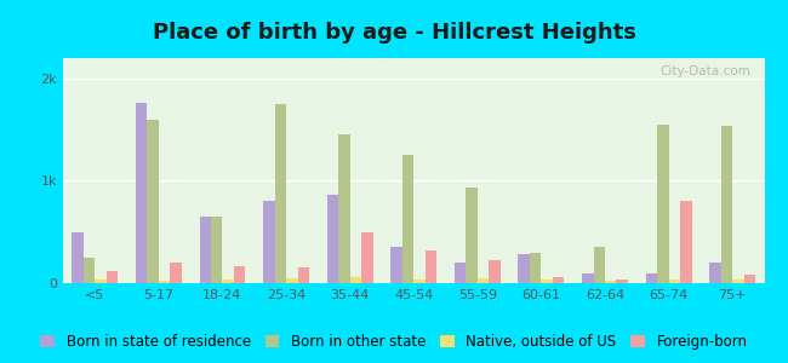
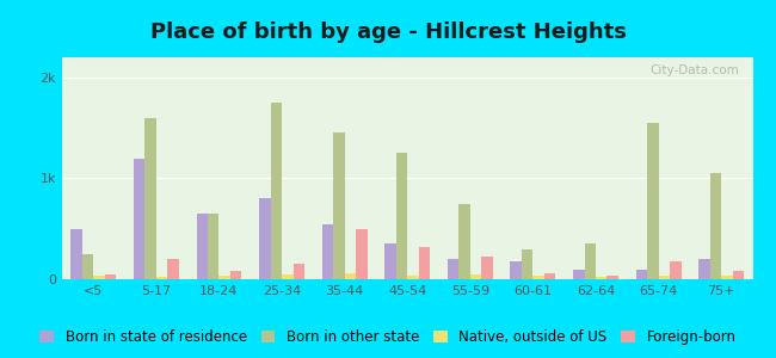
Foreign-born/<5: 0.12k -> 0.05k
Born in state of residence/5-17: 1.76k -> 1.20k
Foreign-born/18-24: 0.16k -> 0.08k
Born in state of residence/35-44: 0.86k -> 0.55k
Born in other state/55-59: 0.94k -> 0.75k
Born in state of residence/60-61: 0.28k -> 0.18k
Foreign-born/65-74: 0.80k -> 0.18k
Born in other state/75+: 1.54k -> 1.05k
